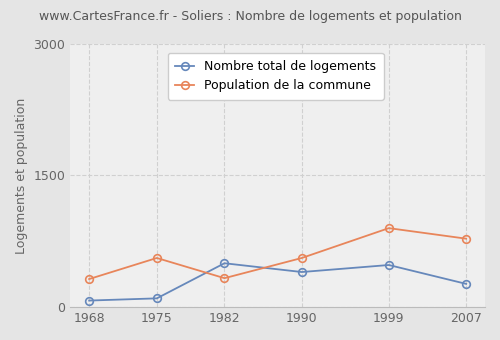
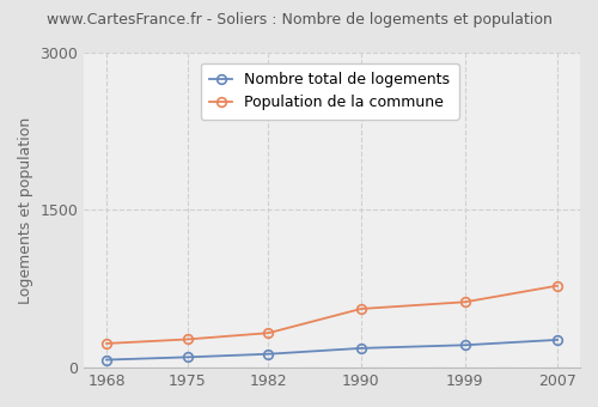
Population de la commune/1968: 320 -> 230
Population de la commune/1975: 560 -> 270
Nombre total de logements/1982: 500 -> 130
Nombre total de logements/1990: 400 -> 180
Nombre total de logements/1999: 480 -> 220
Population de la commune/1999: 900 -> 620
